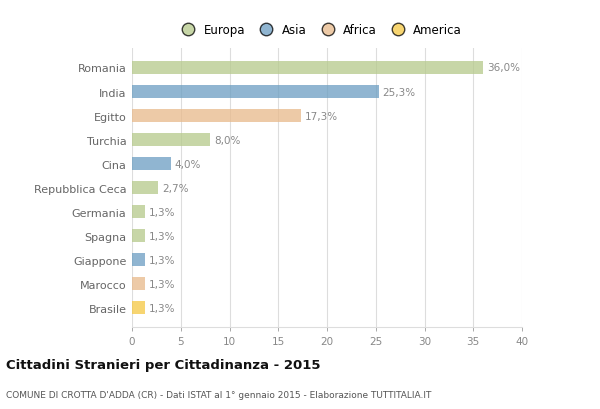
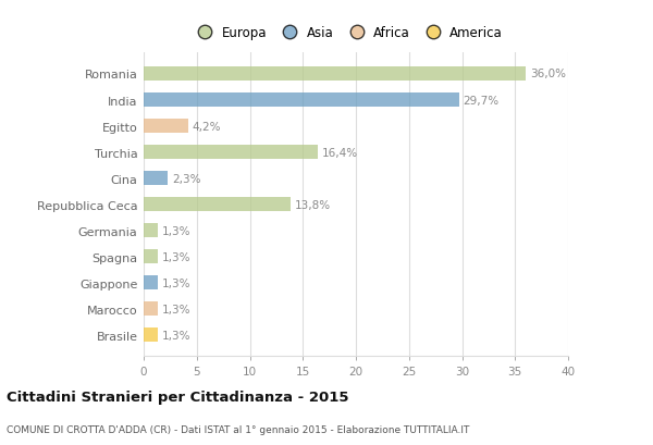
India: 25,3% -> 29,7%
Egitto: 17,3% -> 4,2%
Turchia: 8,0% -> 16,4%
Cina: 4,0% -> 2,3%
Repubblica Ceca: 2,7% -> 13,8%
